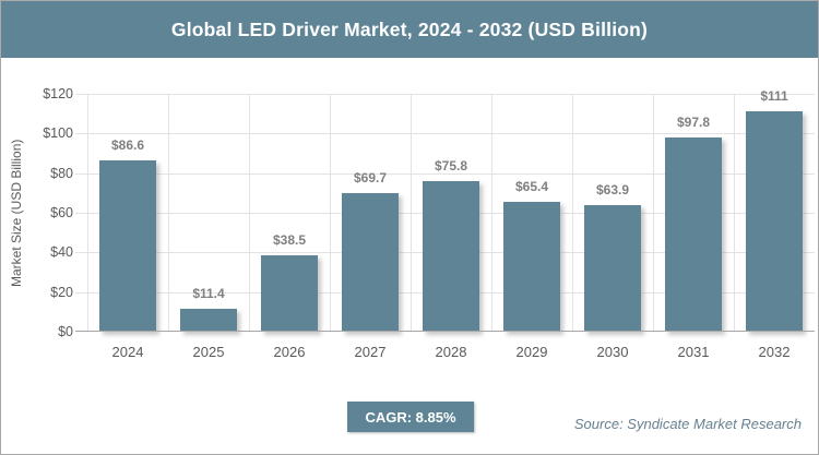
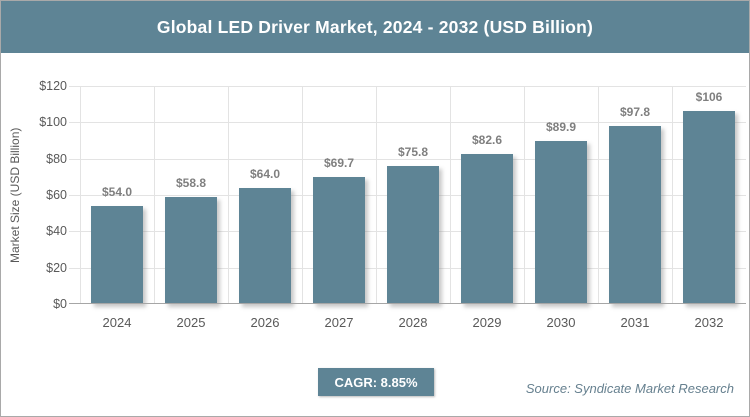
2024: $86.6 -> $54.0
2025: $11.4 -> $58.8
2026: $38.5 -> $64.0
2029: $65.4 -> $82.6
2030: $63.9 -> $89.9
2032: $111 -> $106
